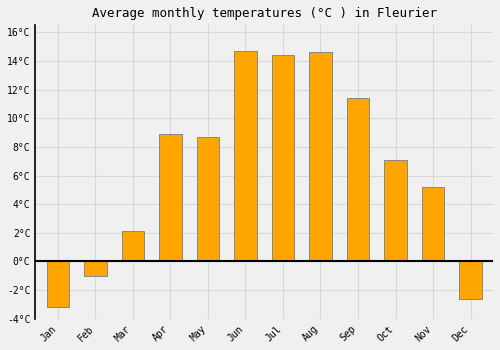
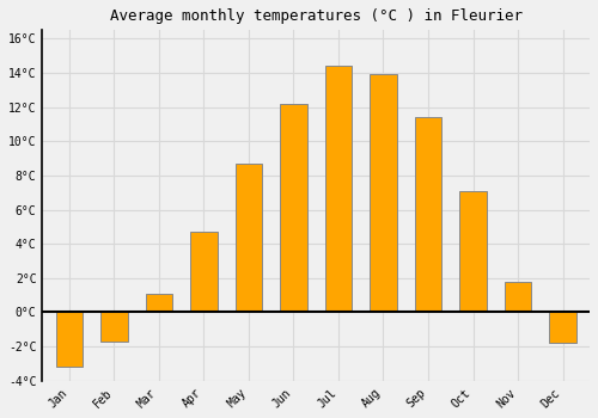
Feb: -1.0°C -> -1.7°C
Mar: 2.1°C -> 1.1°C
Apr: 8.9°C -> 4.7°C
Jun: 14.7°C -> 12.2°C
Aug: 14.6°C -> 13.9°C
Nov: 5.2°C -> 1.8°C
Dec: -2.6°C -> -1.8°C
